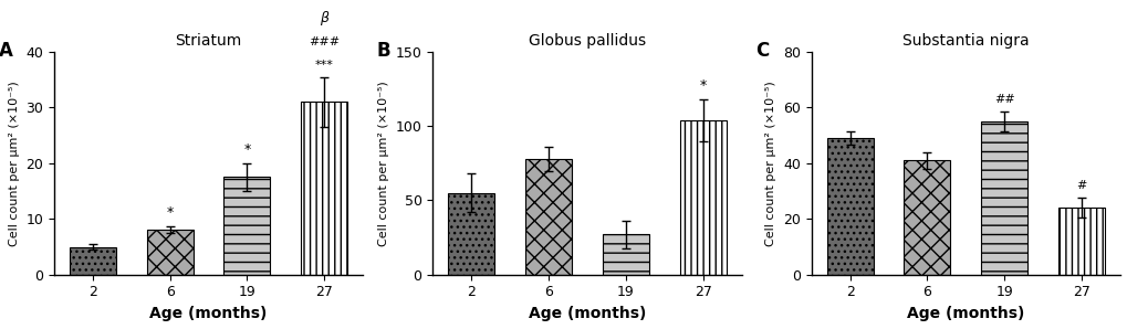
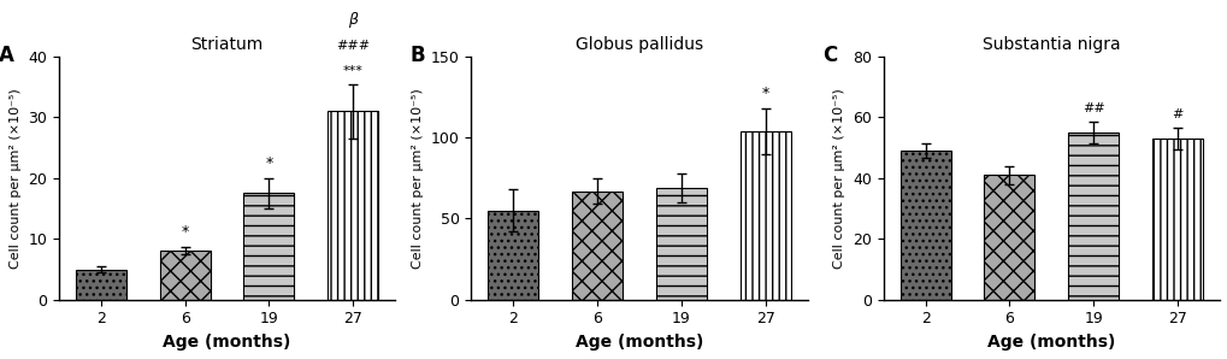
Globus pallidus/6: 78 -> 67
Globus pallidus/19: 27 -> 69
Substantia nigra/27: 24 -> 53
